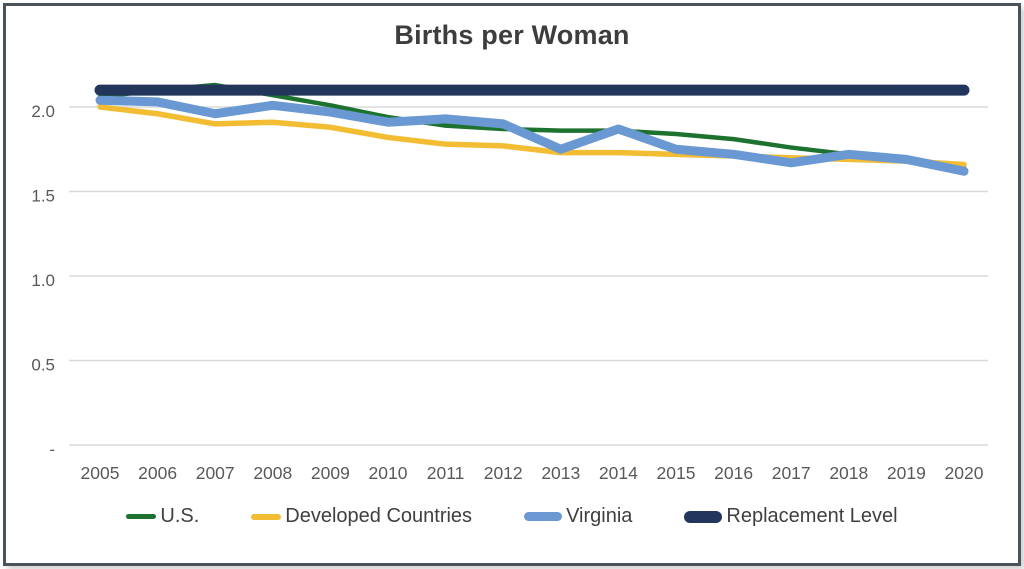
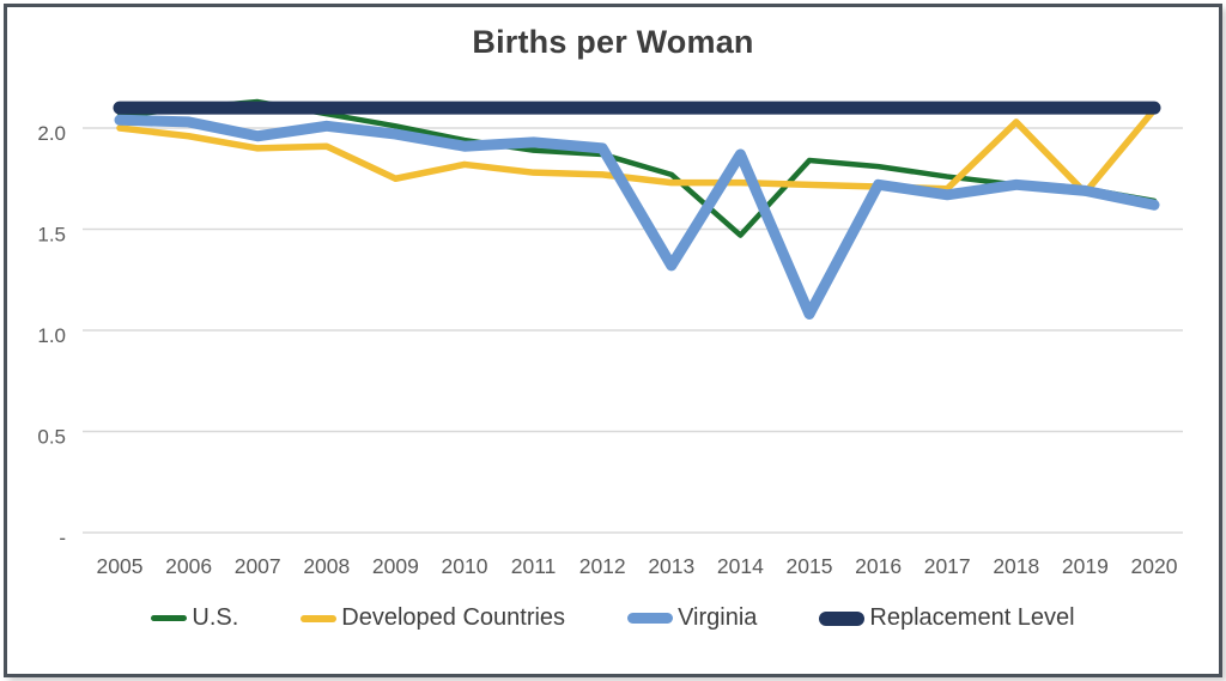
Developed Countries/2009: 1.88 -> 1.75
U.S./2013: 1.86 -> 1.77
Virginia/2013: 1.75 -> 1.32
U.S./2014: 1.86 -> 1.47
Virginia/2015: 1.75 -> 1.08
Developed Countries/2018: 1.69 -> 2.03
Developed Countries/2020: 1.66 -> 2.09
